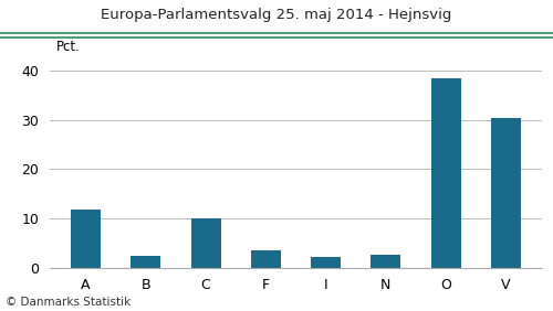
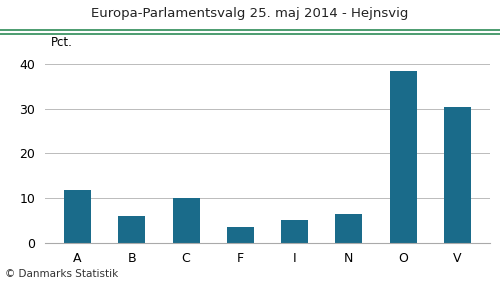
B: 2.4 -> 6.0
I: 2.1 -> 5.0
N: 2.5 -> 6.5
